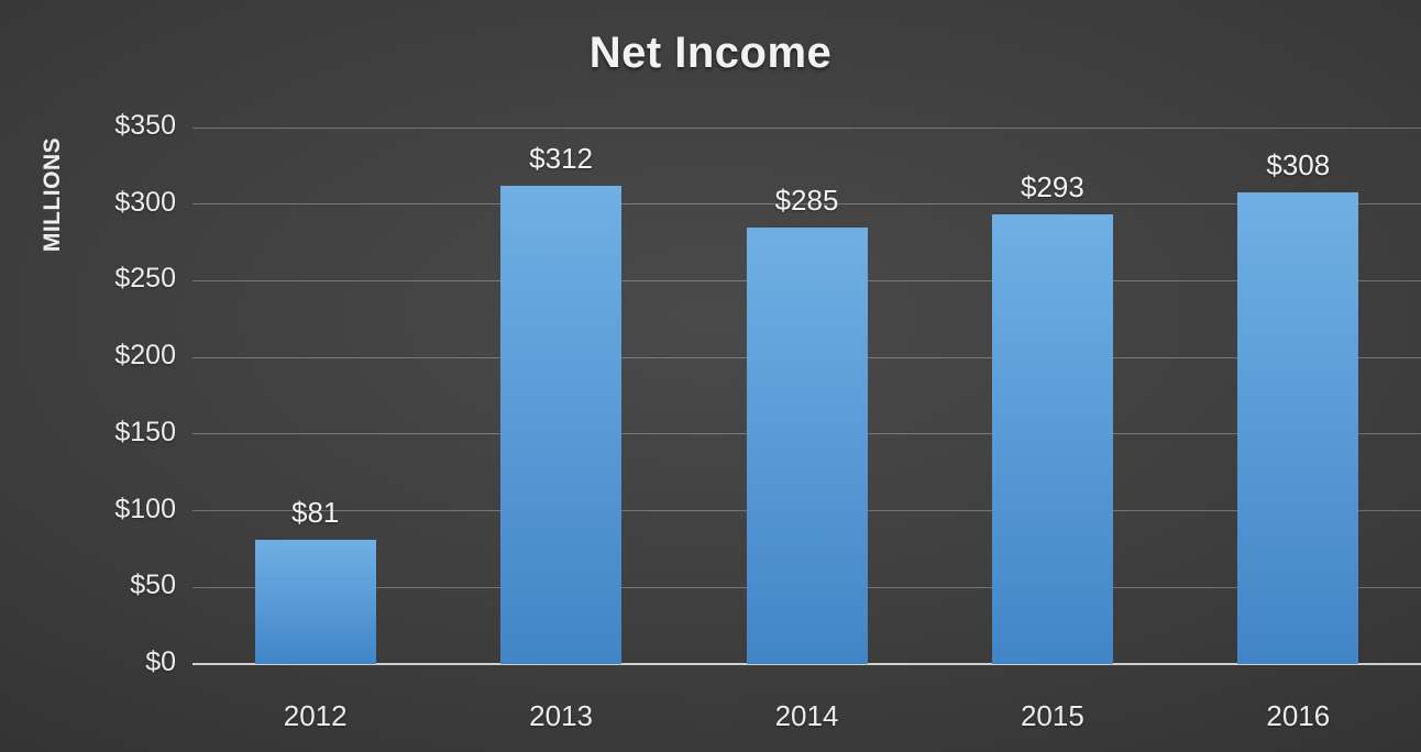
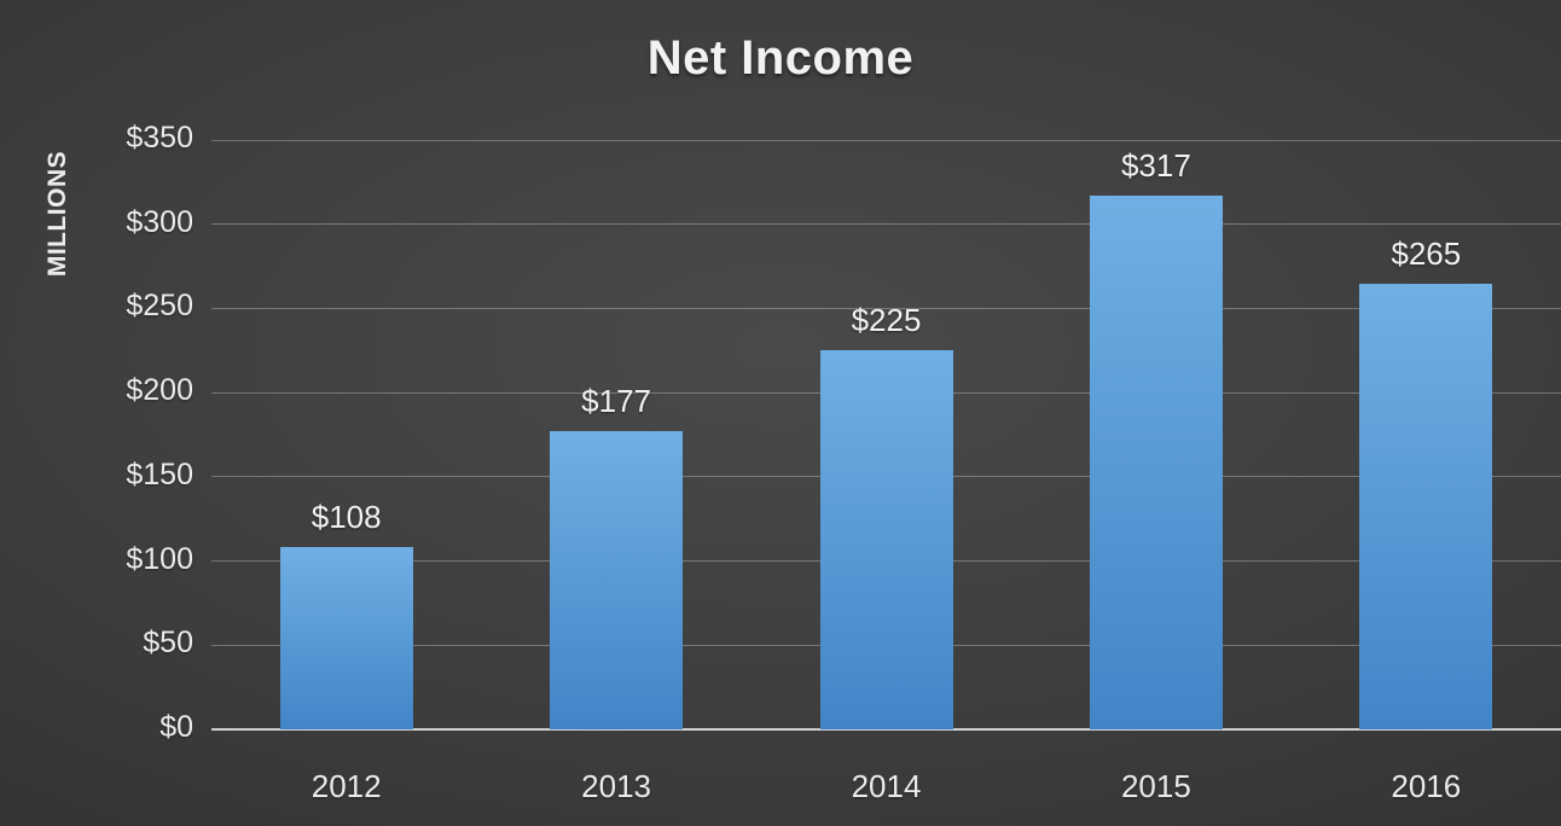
2012: $81 -> $108
2013: $312 -> $177
2014: $285 -> $225
2015: $293 -> $317
2016: $308 -> $265
